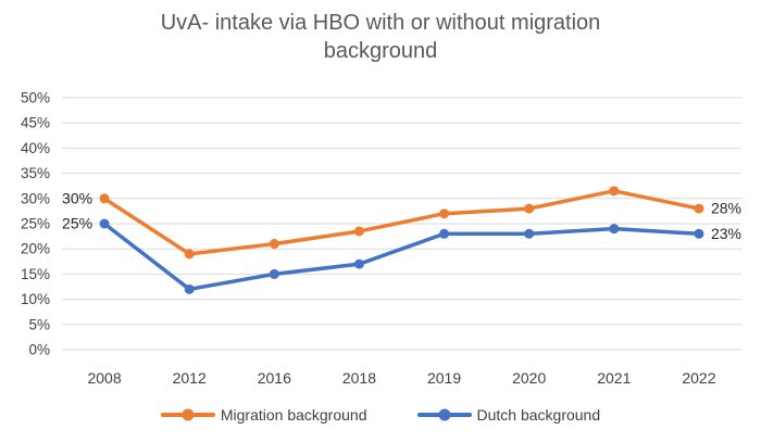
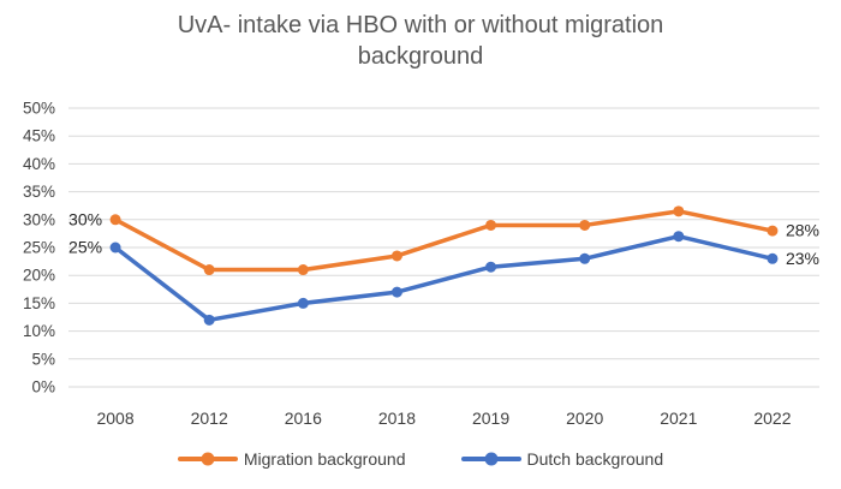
Migration background/2012: 19% -> 21%
Migration background/2019: 27% -> 29%
Dutch background/2019: 23% -> 22%
Migration background/2020: 28% -> 29%
Dutch background/2021: 24% -> 27%
